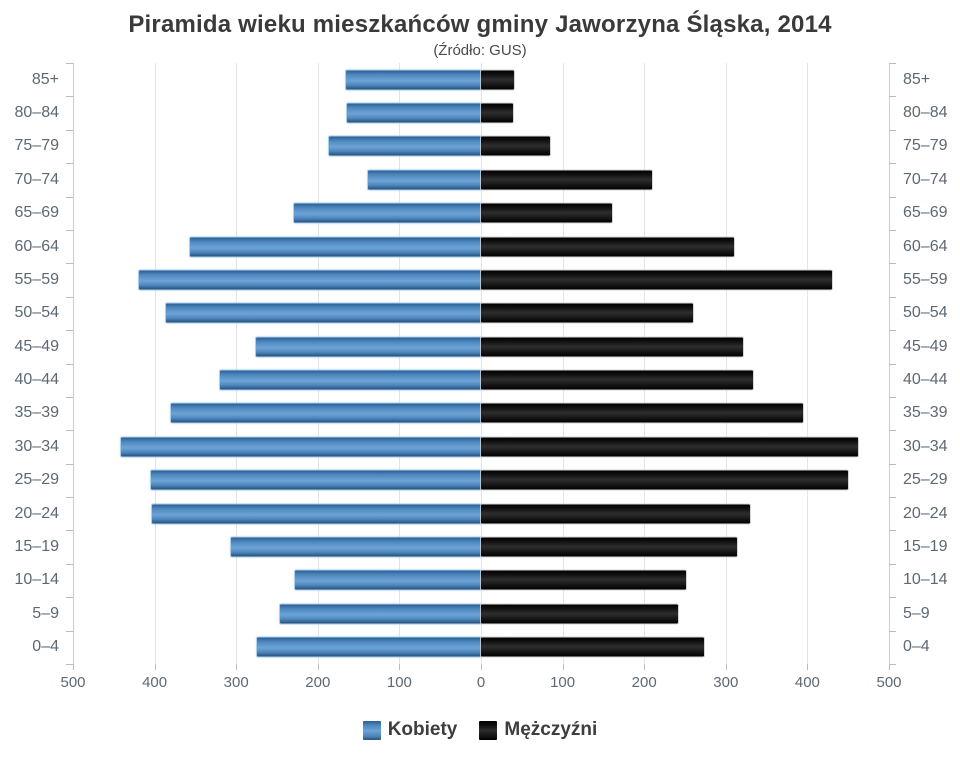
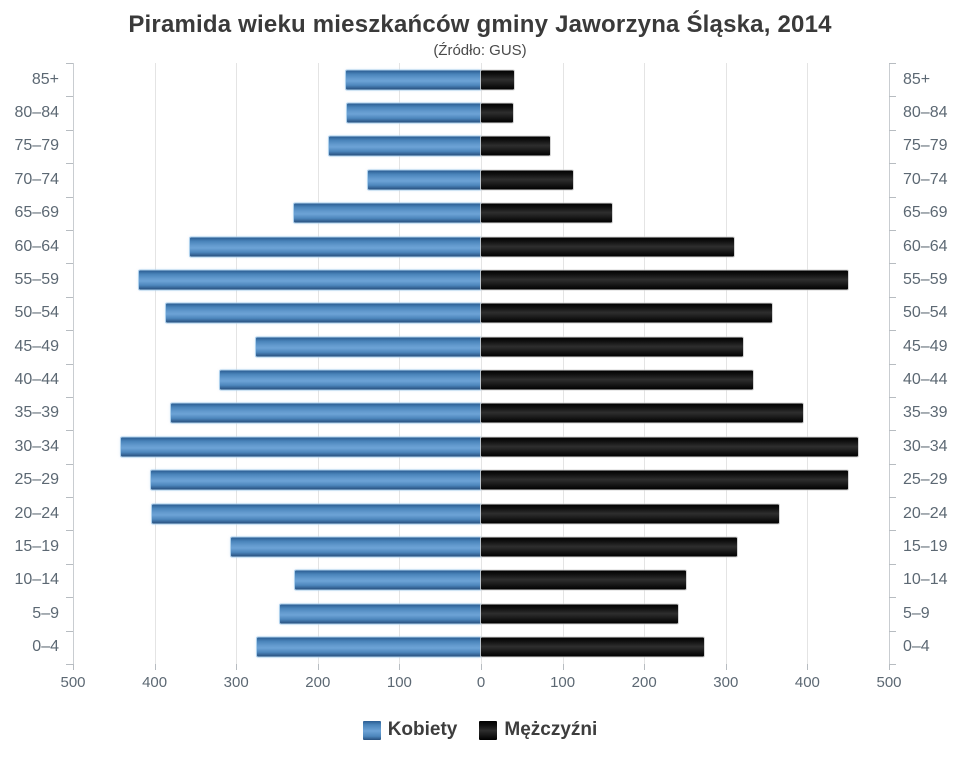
Mężczyźni/70–74: 210 -> 110
Mężczyźni/55–59: 430 -> 450
Mężczyźni/50–54: 260 -> 360
Mężczyźni/20–24: 330 -> 360
